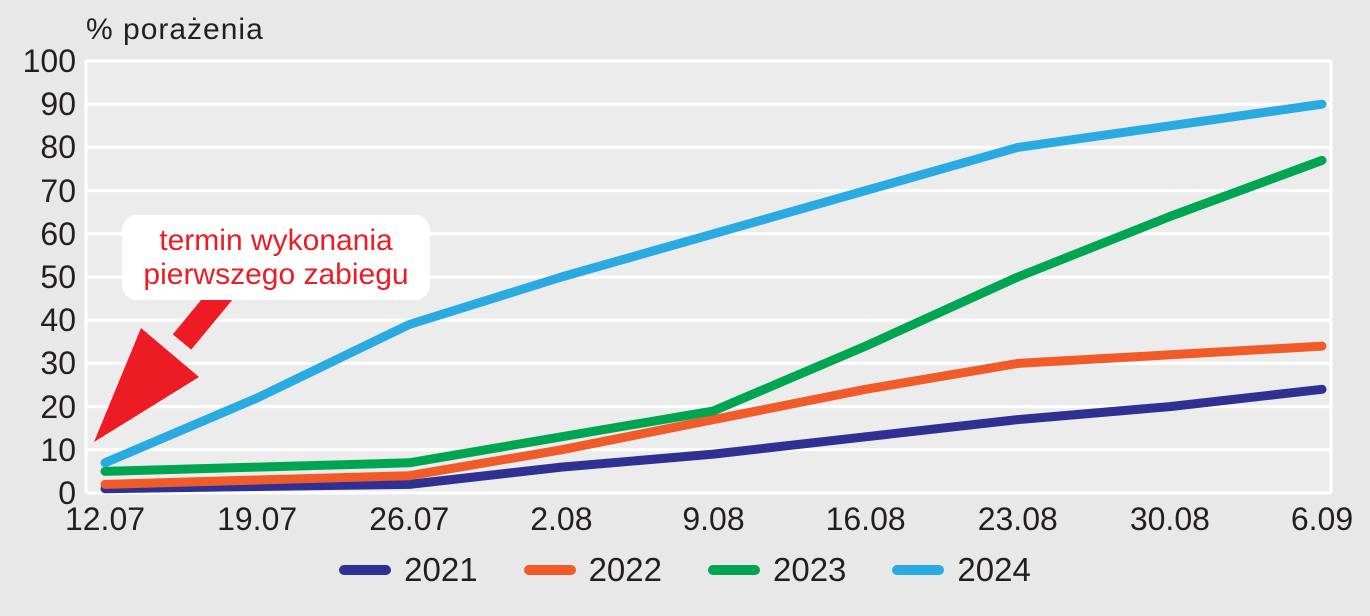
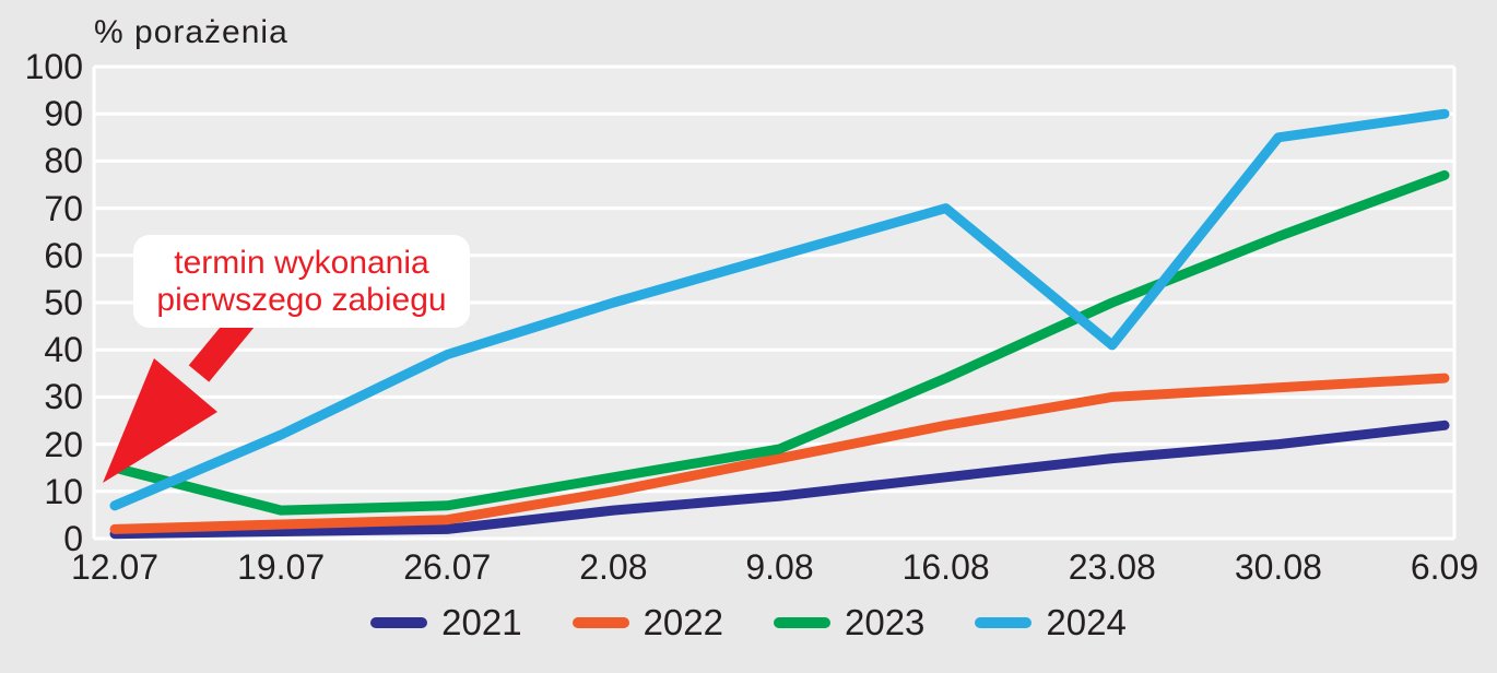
2023/12.07: 5 -> 15
2024/23.08: 80 -> 41
